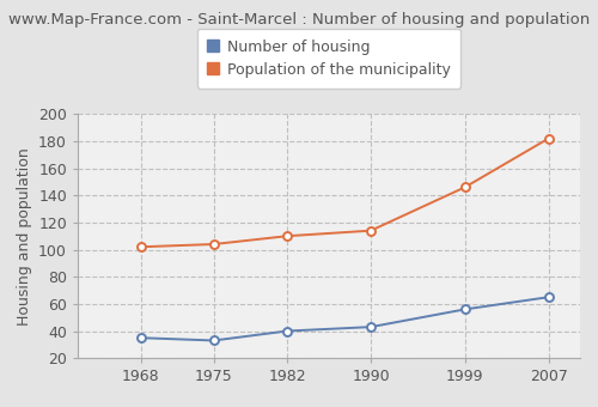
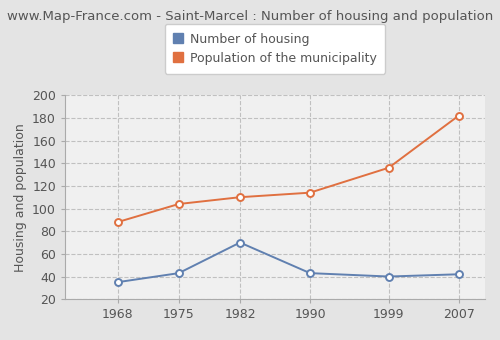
Population of the municipality/1968: 102 -> 88
Number of housing/1975: 33 -> 43
Number of housing/1982: 40 -> 70
Number of housing/1999: 56 -> 40
Population of the municipality/1999: 146 -> 136
Number of housing/2007: 65 -> 42
